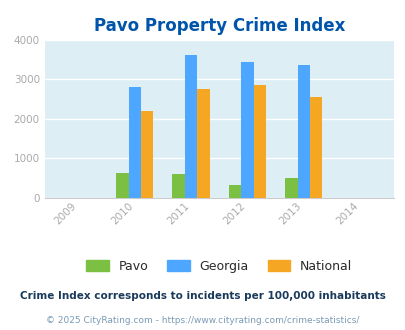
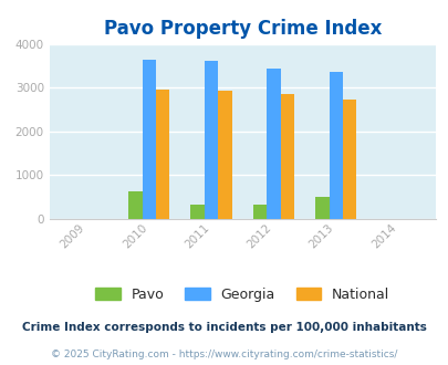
Georgia/2010: 2800 -> 3640
National/2010: 2200 -> 2950
Pavo/2011: 600 -> 340
National/2011: 2750 -> 2920
National/2013: 2550 -> 2730
